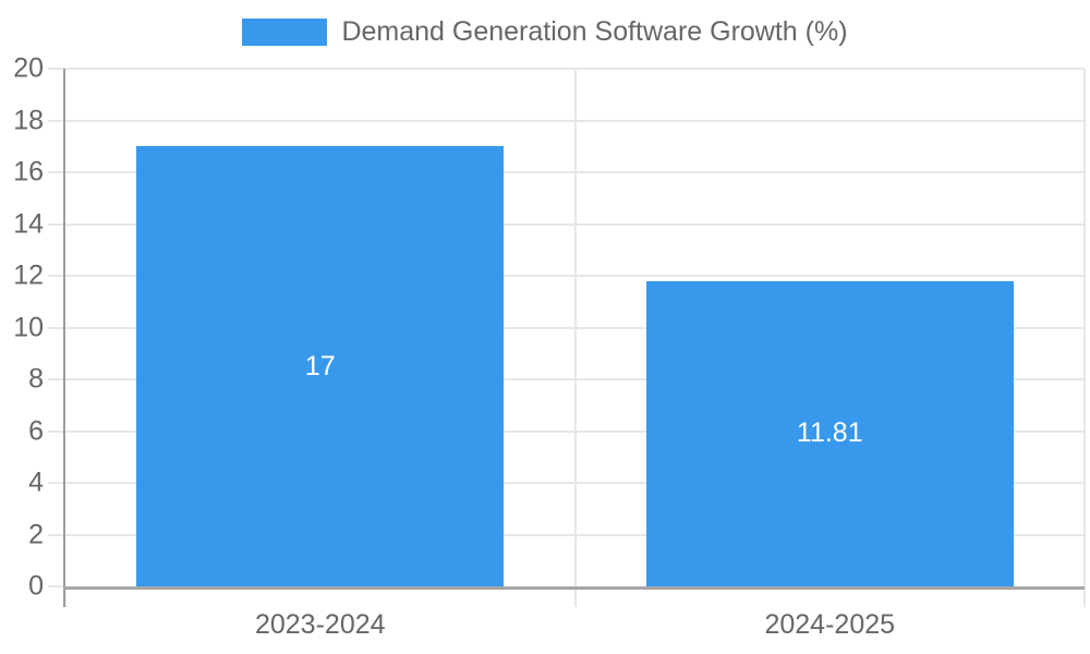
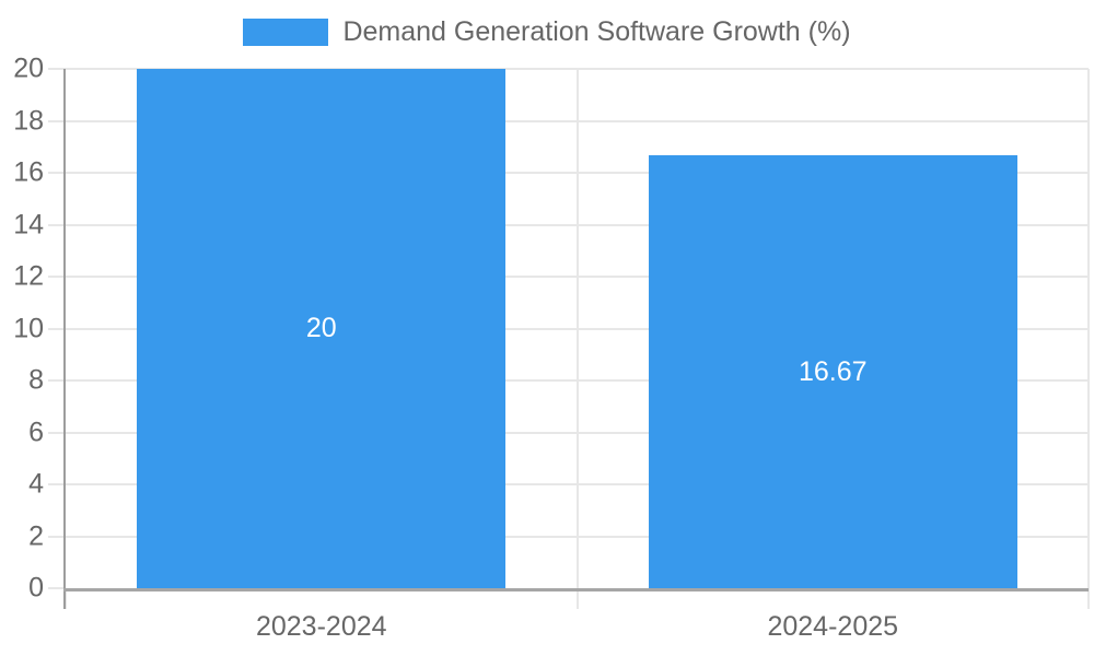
2023-2024: 17 -> 20
2024-2025: 11.81 -> 16.67
